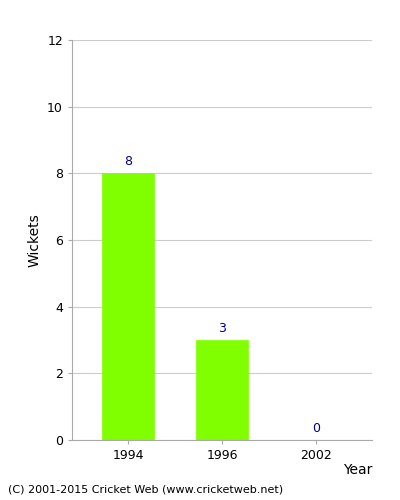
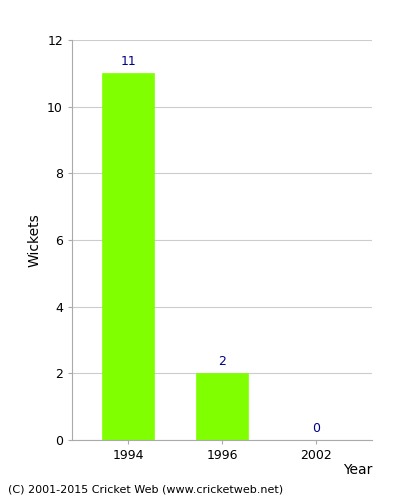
1994: 8 -> 11
1996: 3 -> 2
